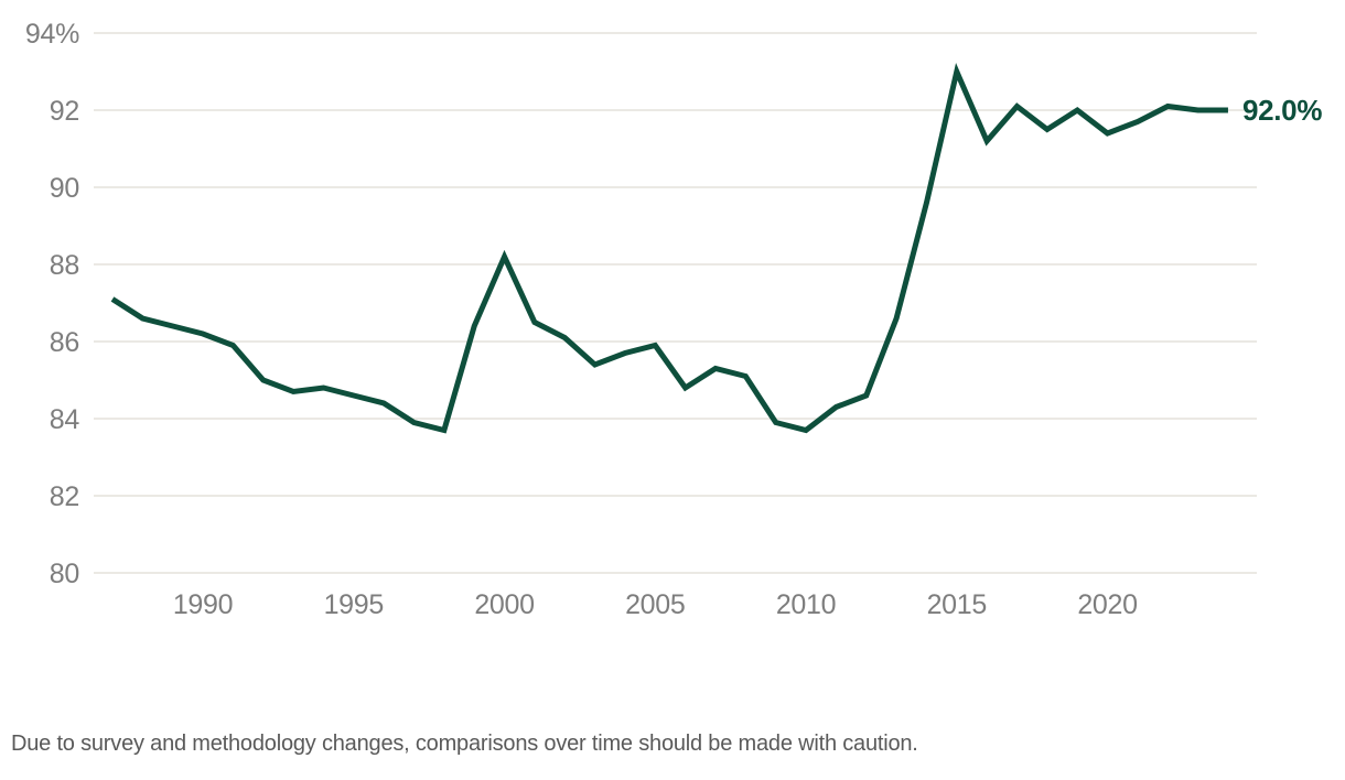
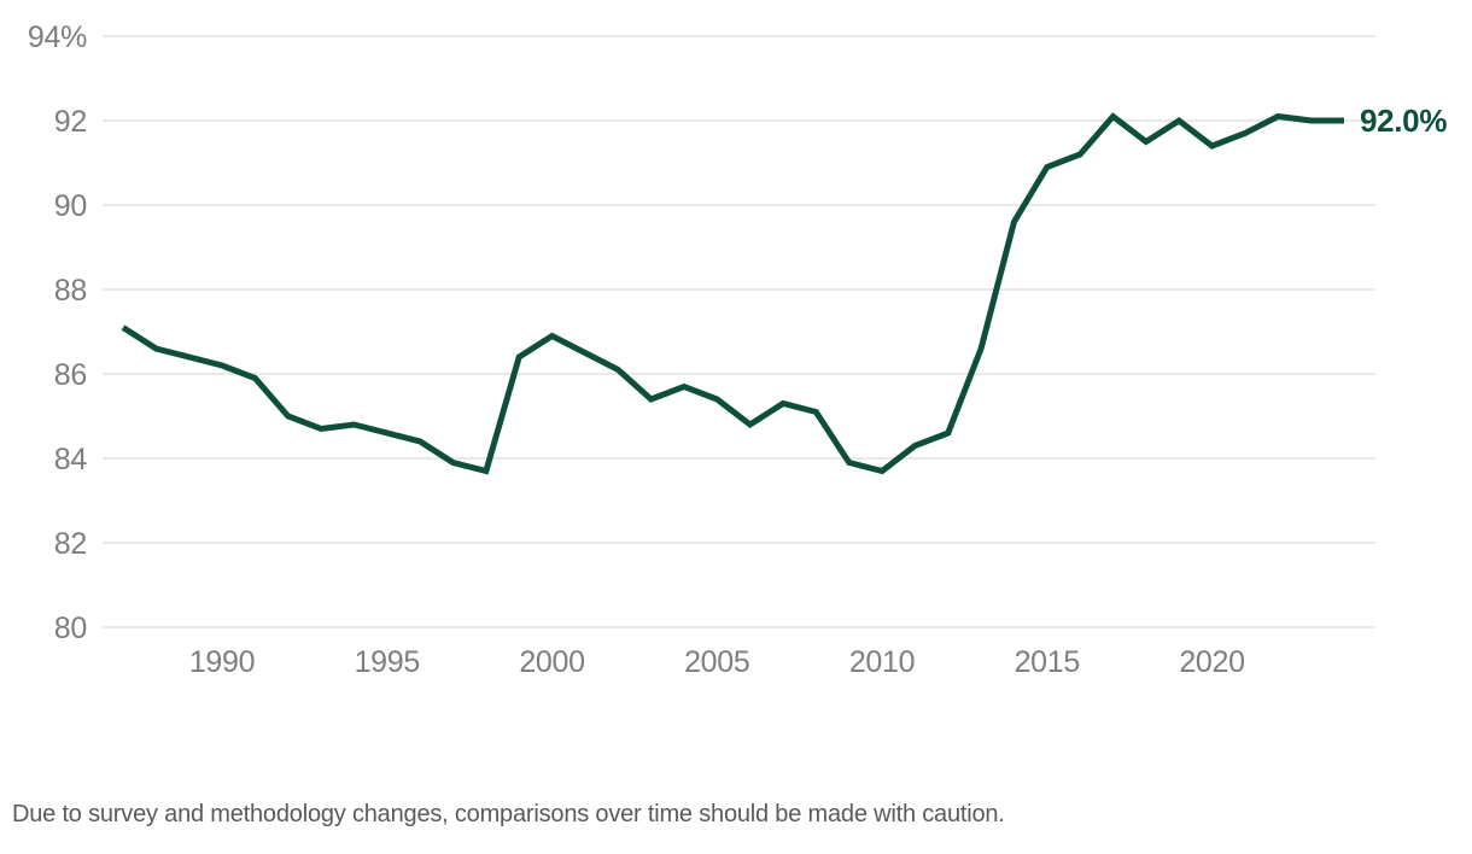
2000: 88.2% -> 86.9%
2005: 85.9% -> 85.4%
2015: 93.0% -> 90.9%
